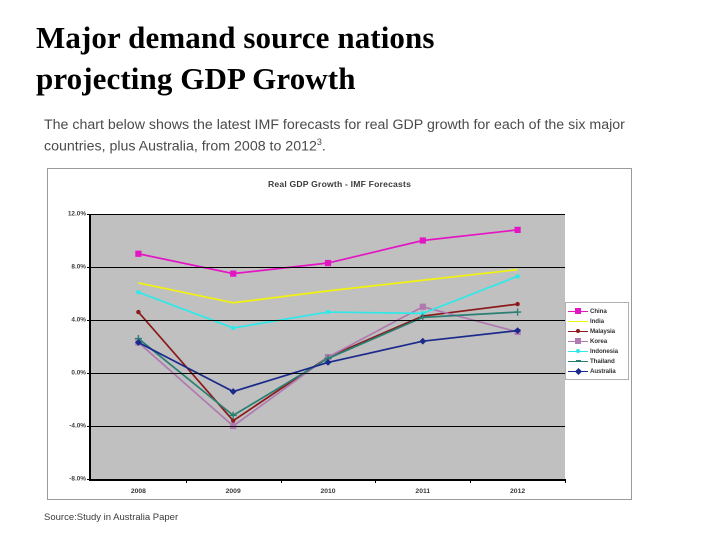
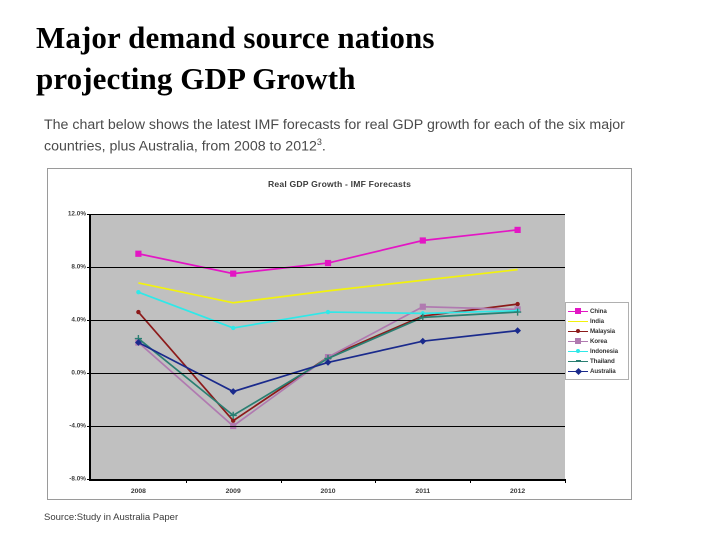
Korea/2012: 3.1% -> 4.8%
Indonesia/2012: 7.3% -> 4.7%
